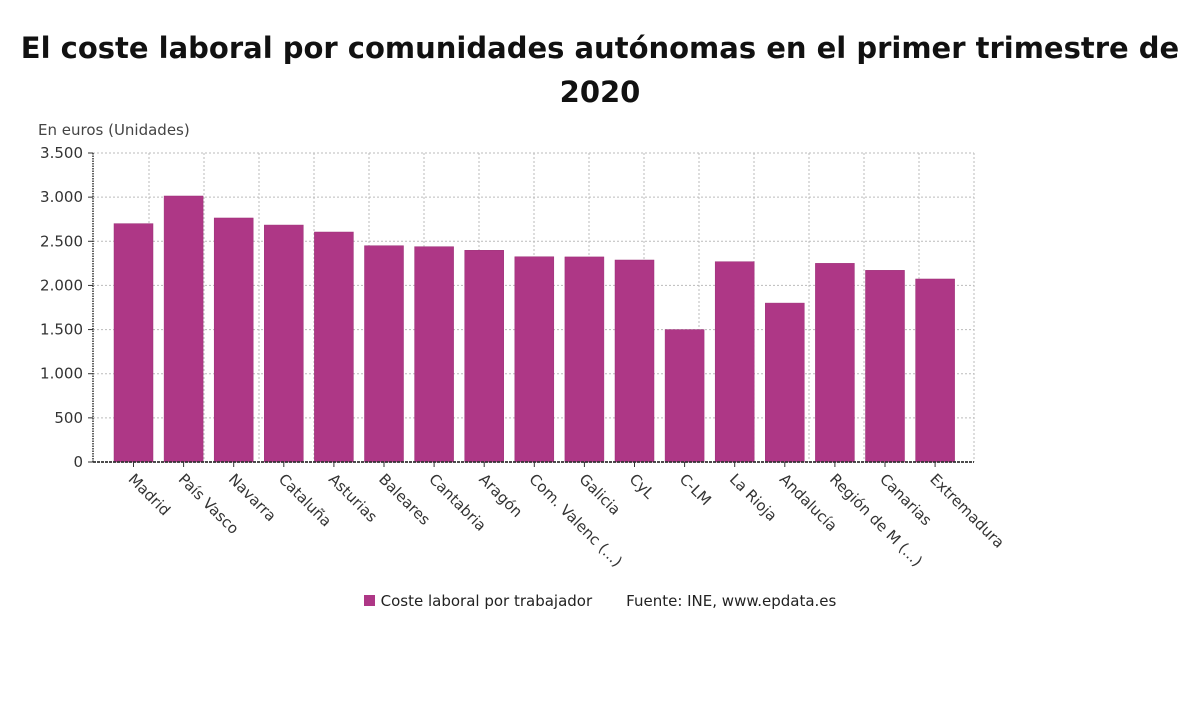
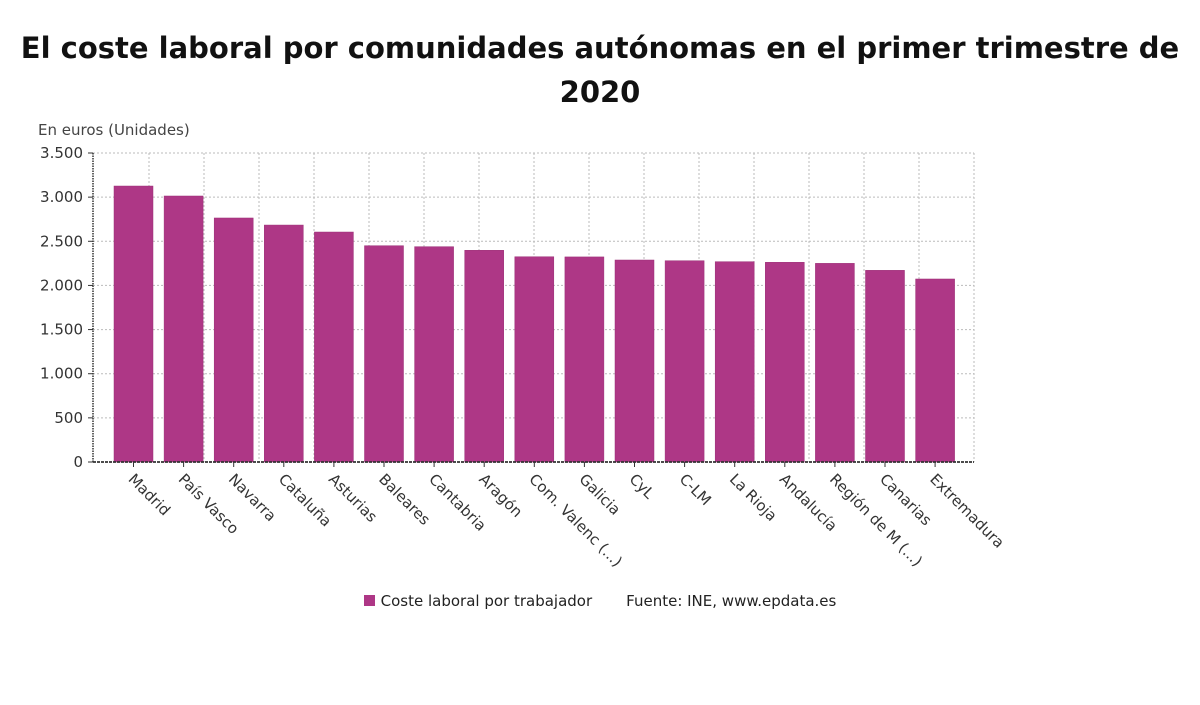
Madrid: 2700 -> 3100
C-LM: 1500 -> 2300
Andalucía: 1800 -> 2300
